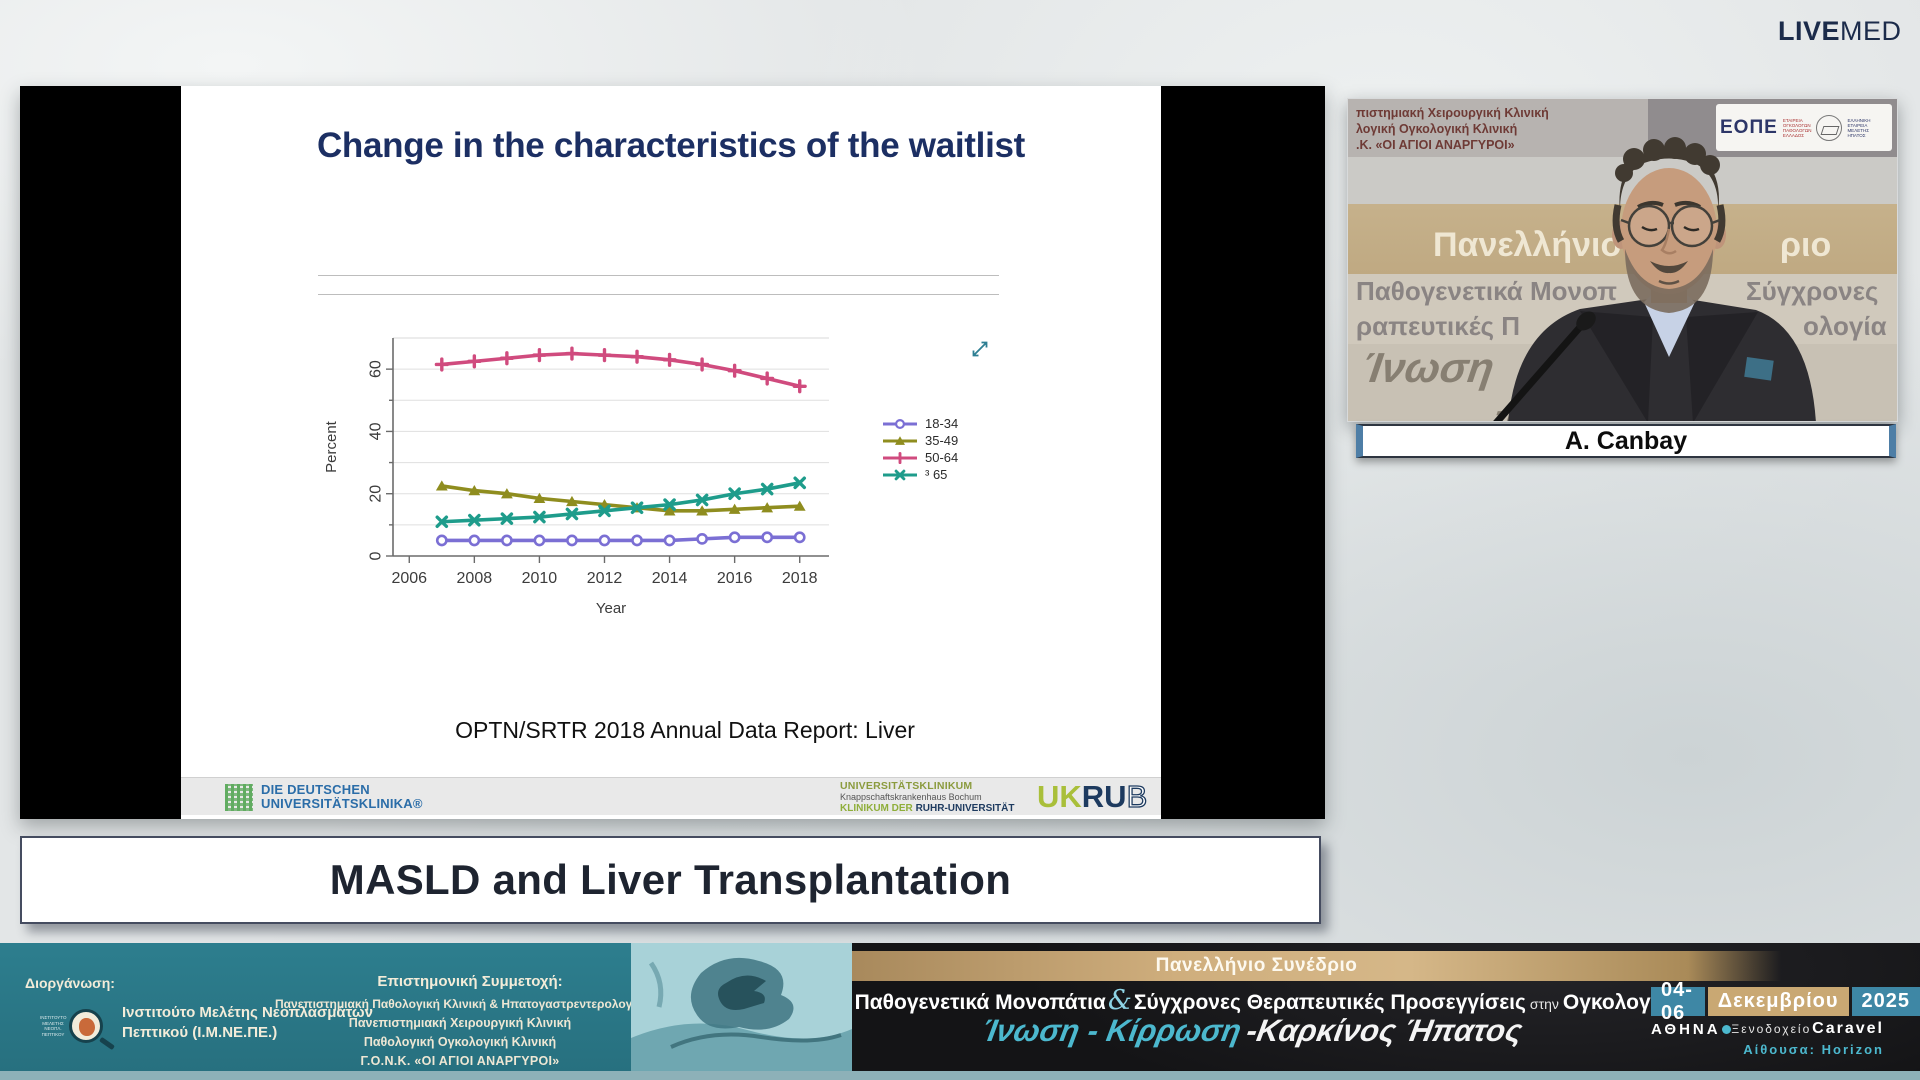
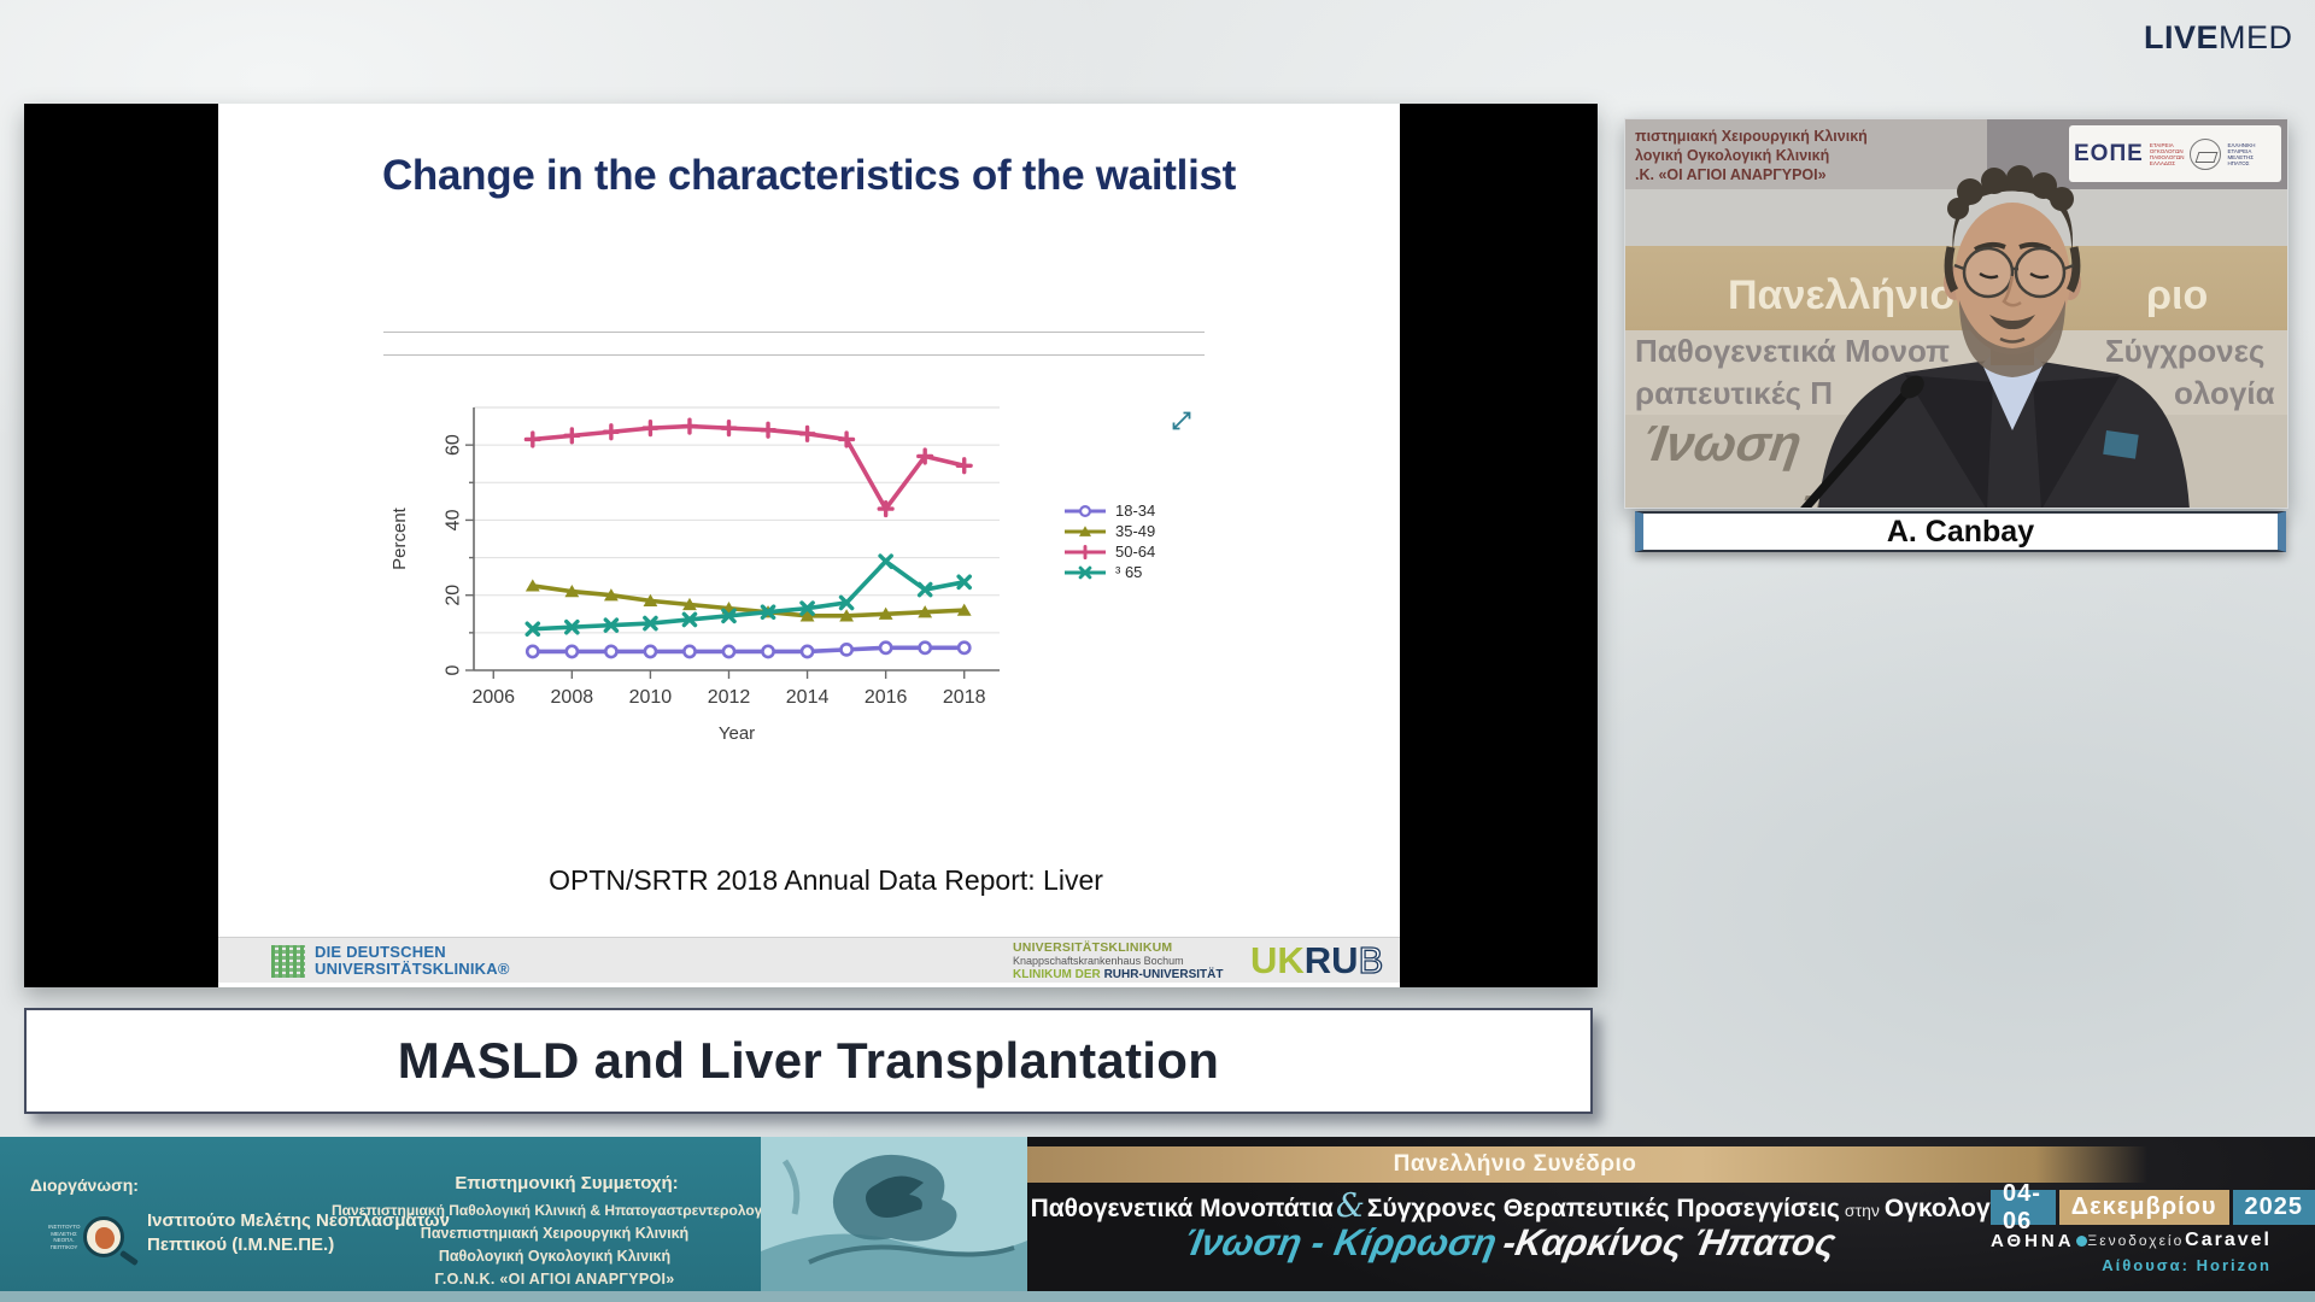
50-64/2016: 60 -> 43
³ 65/2016: 20 -> 29
